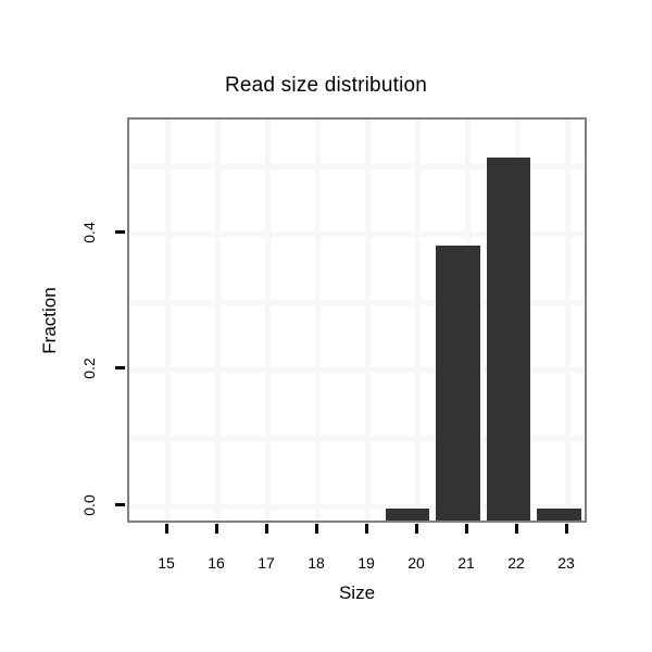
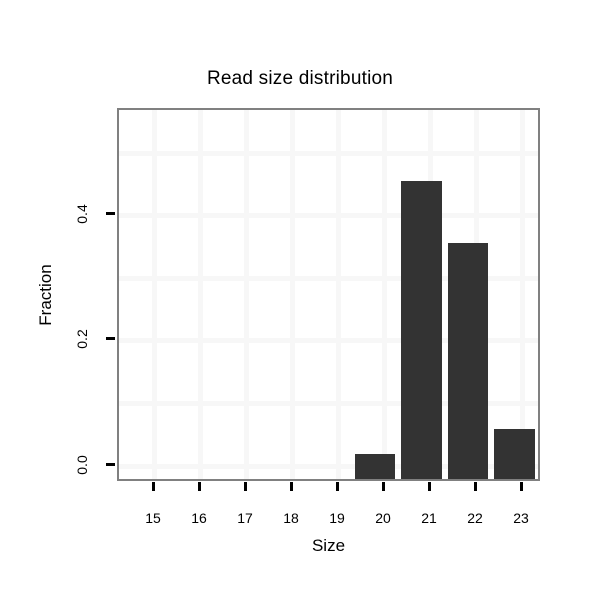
20: 0.02 -> 0.04
21: 0.41 -> 0.48
22: 0.54 -> 0.38
23: 0.02 -> 0.08
